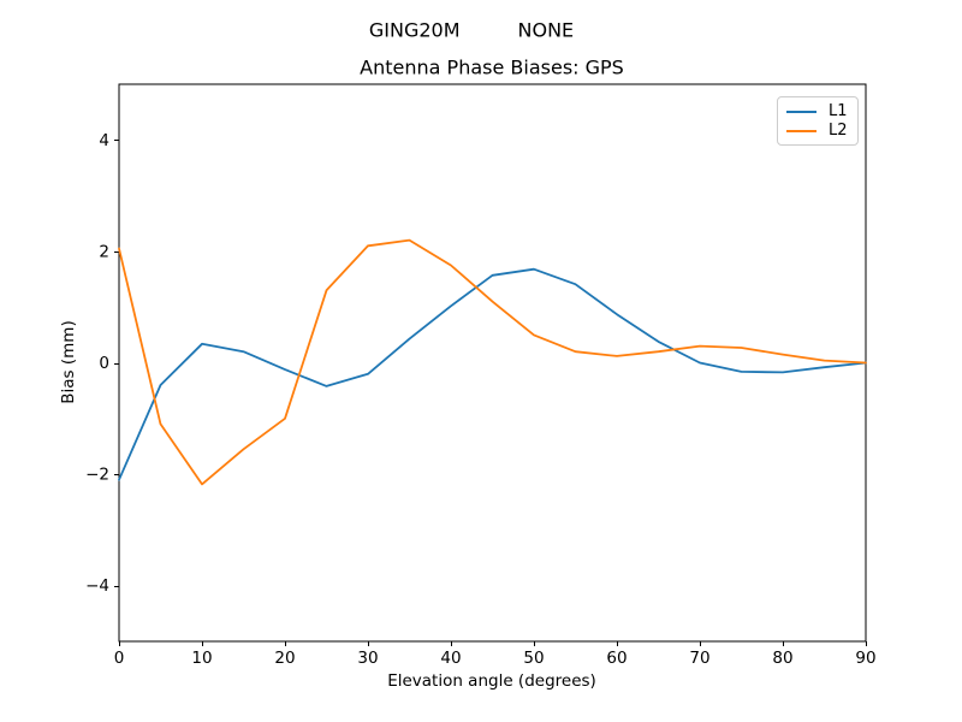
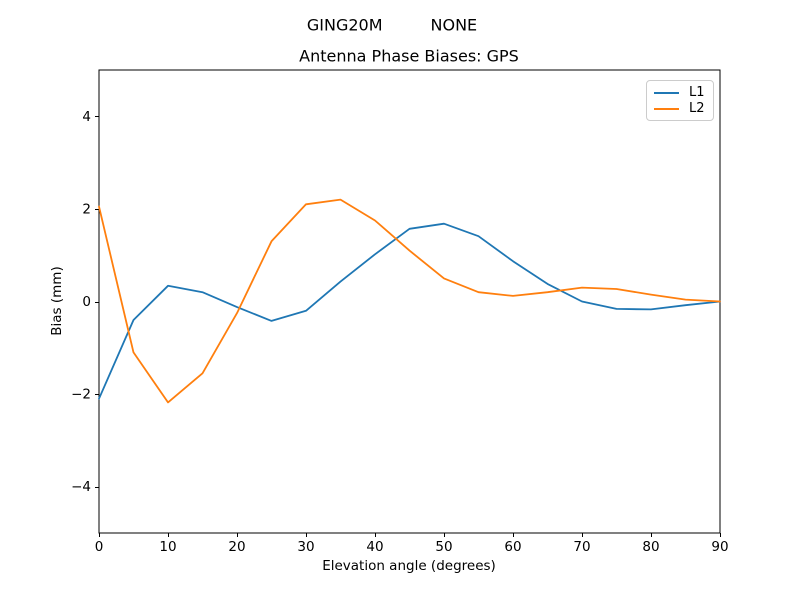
L2/20: -1.0 -> -0.2
